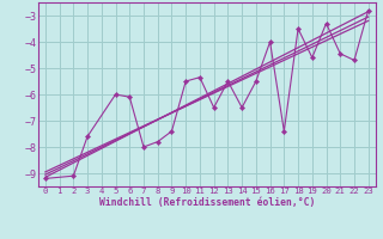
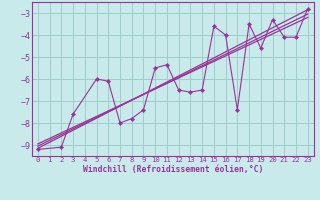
13: -5.50 -> -6.60
15: -5.50 -> -3.60
21: -4.45 -> -4.10
22: -4.70 -> -4.10
